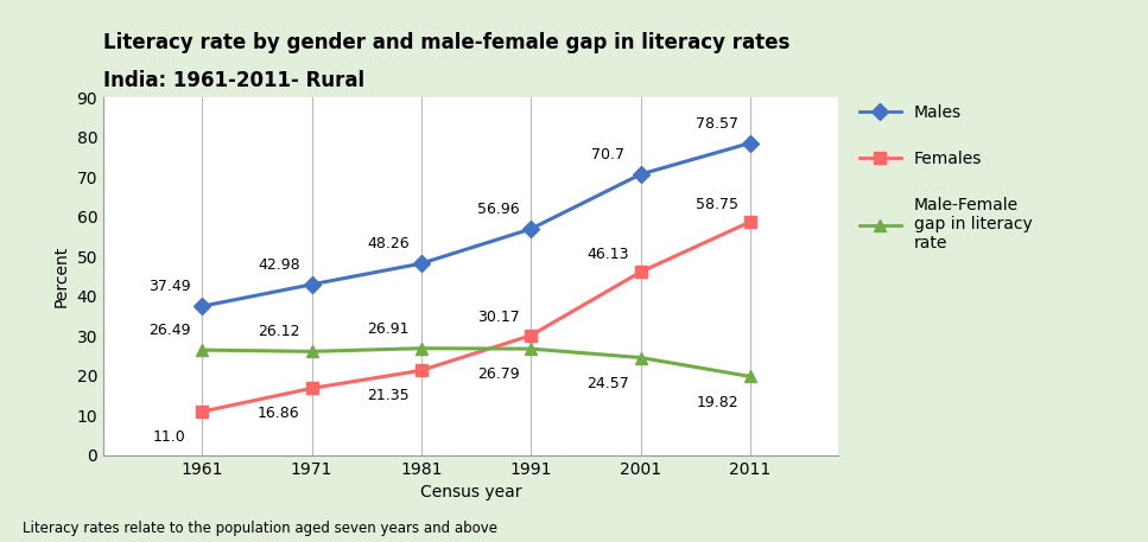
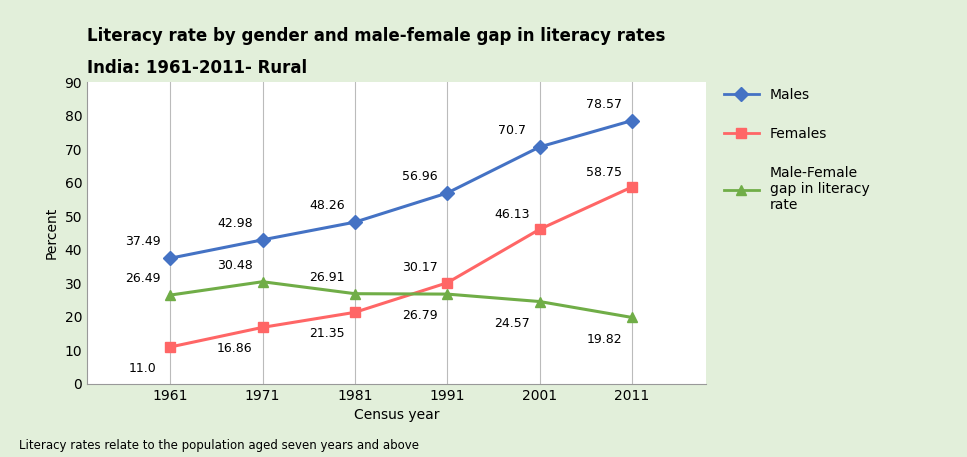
Male-Female gap in literacy rate/1971: 26.12 -> 30.48
